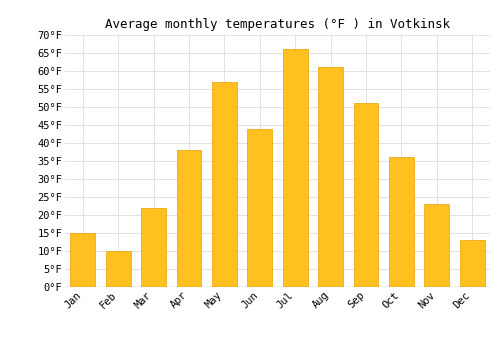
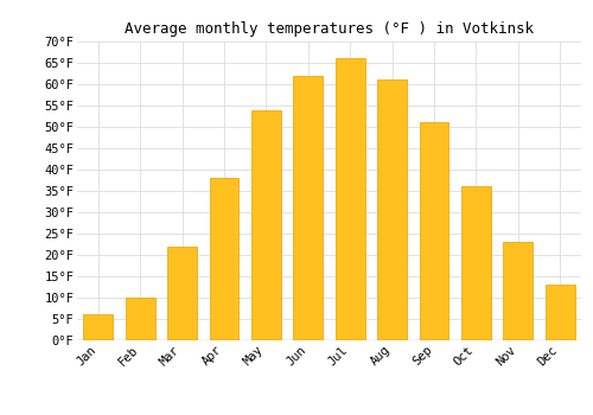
Jan: 15°F -> 6°F
May: 57°F -> 54°F
Jun: 44°F -> 62°F
